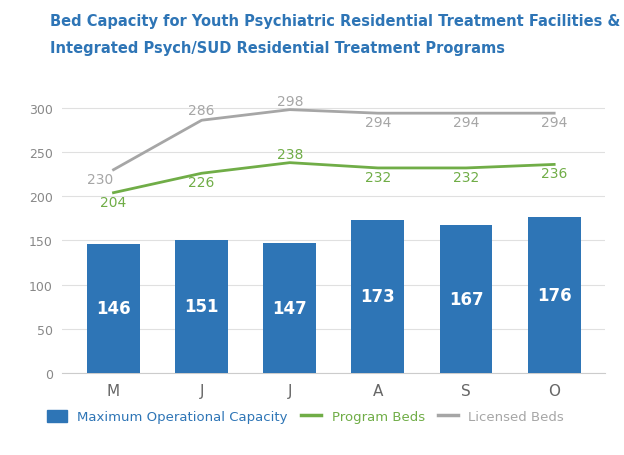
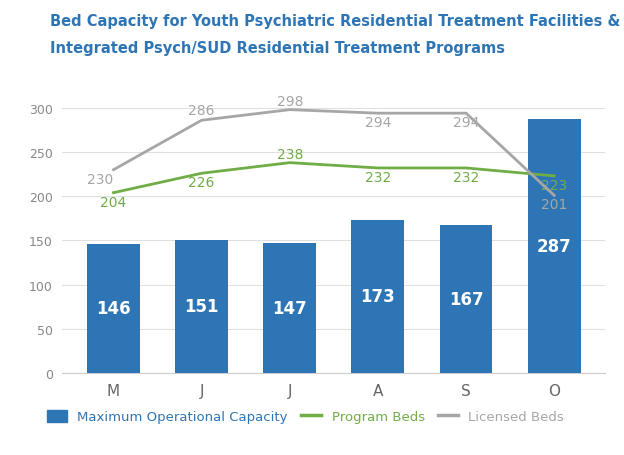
Maximum Operational Capacity/O: 176 -> 287
Program Beds/O: 236 -> 223
Licensed Beds/O: 294 -> 201
